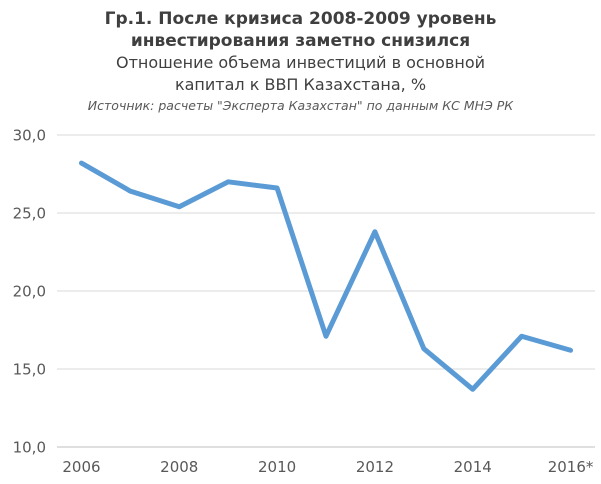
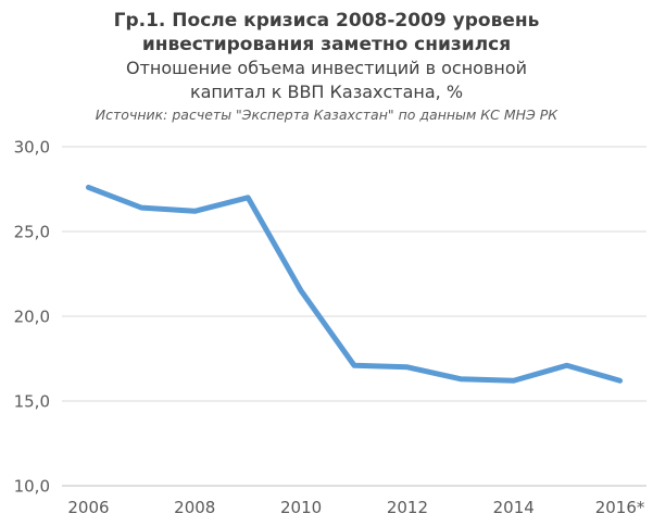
2006: 28,2 -> 27,6
2008: 25,4 -> 26,2
2010: 26,6 -> 21,5
2012: 23,8 -> 17,0
2014: 13,7 -> 16,2
